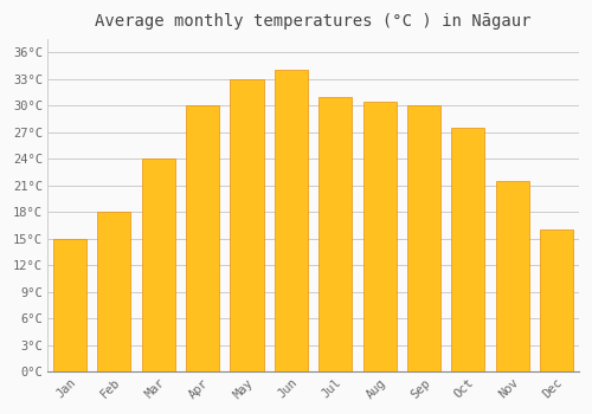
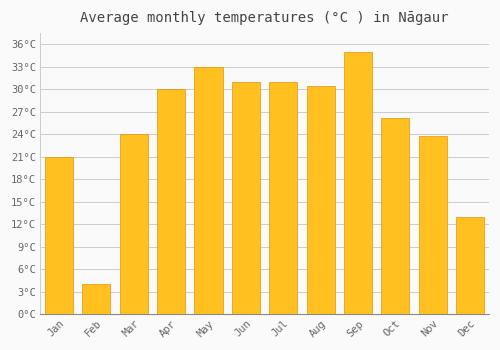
Jan: 15.0°C -> 21.0°C
Feb: 18.0°C -> 4.0°C
Jun: 34.0°C -> 31.0°C
Sep: 30.0°C -> 35.0°C
Oct: 27.5°C -> 26.2°C
Nov: 21.5°C -> 23.8°C
Dec: 16.0°C -> 13.0°C
